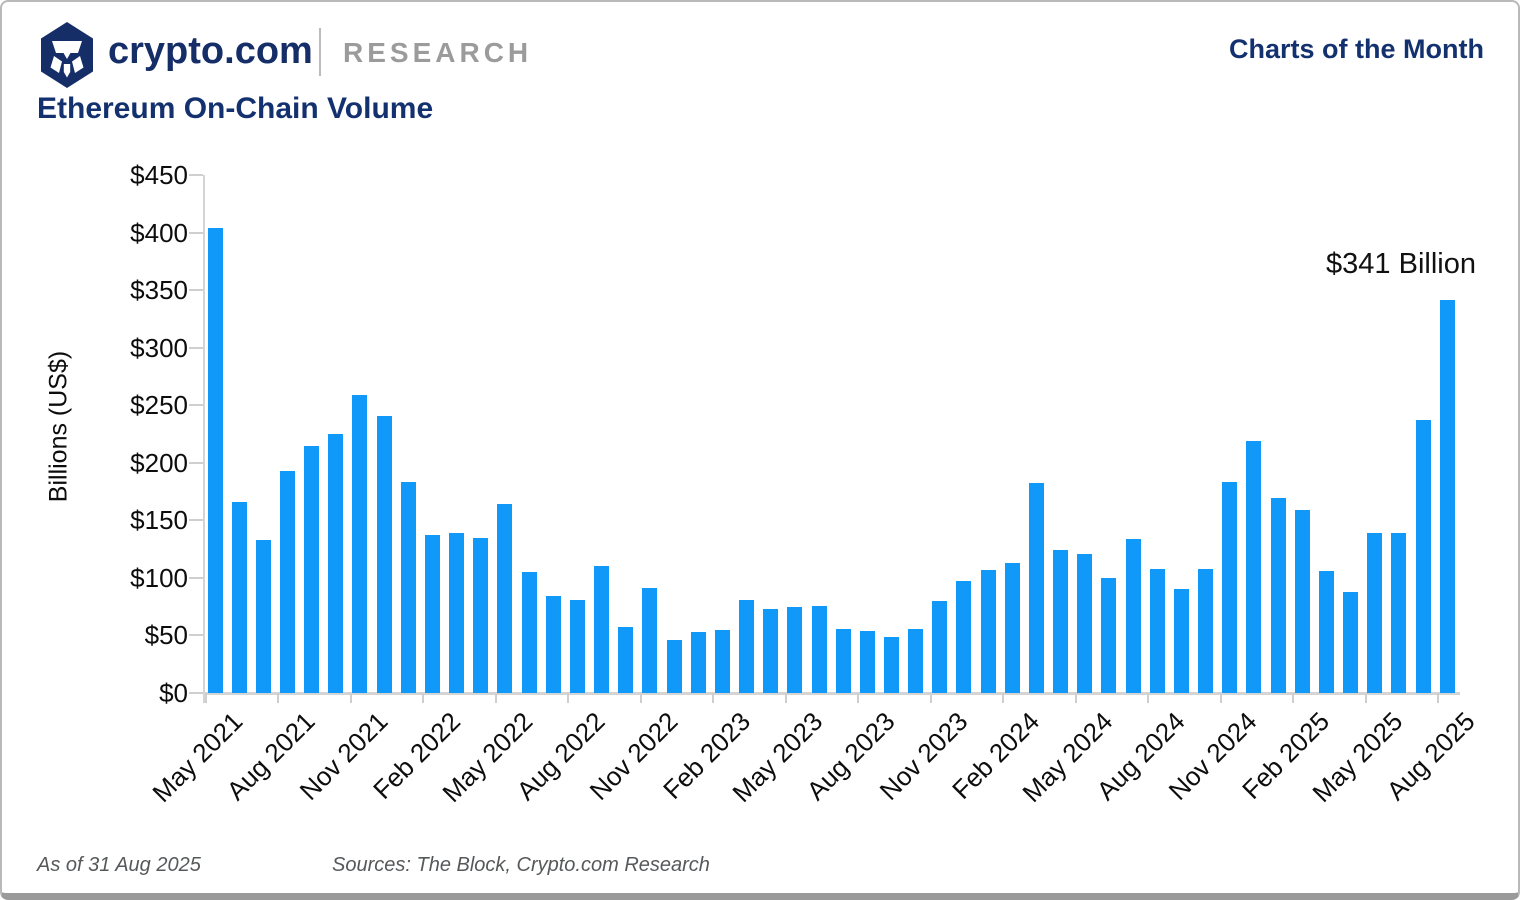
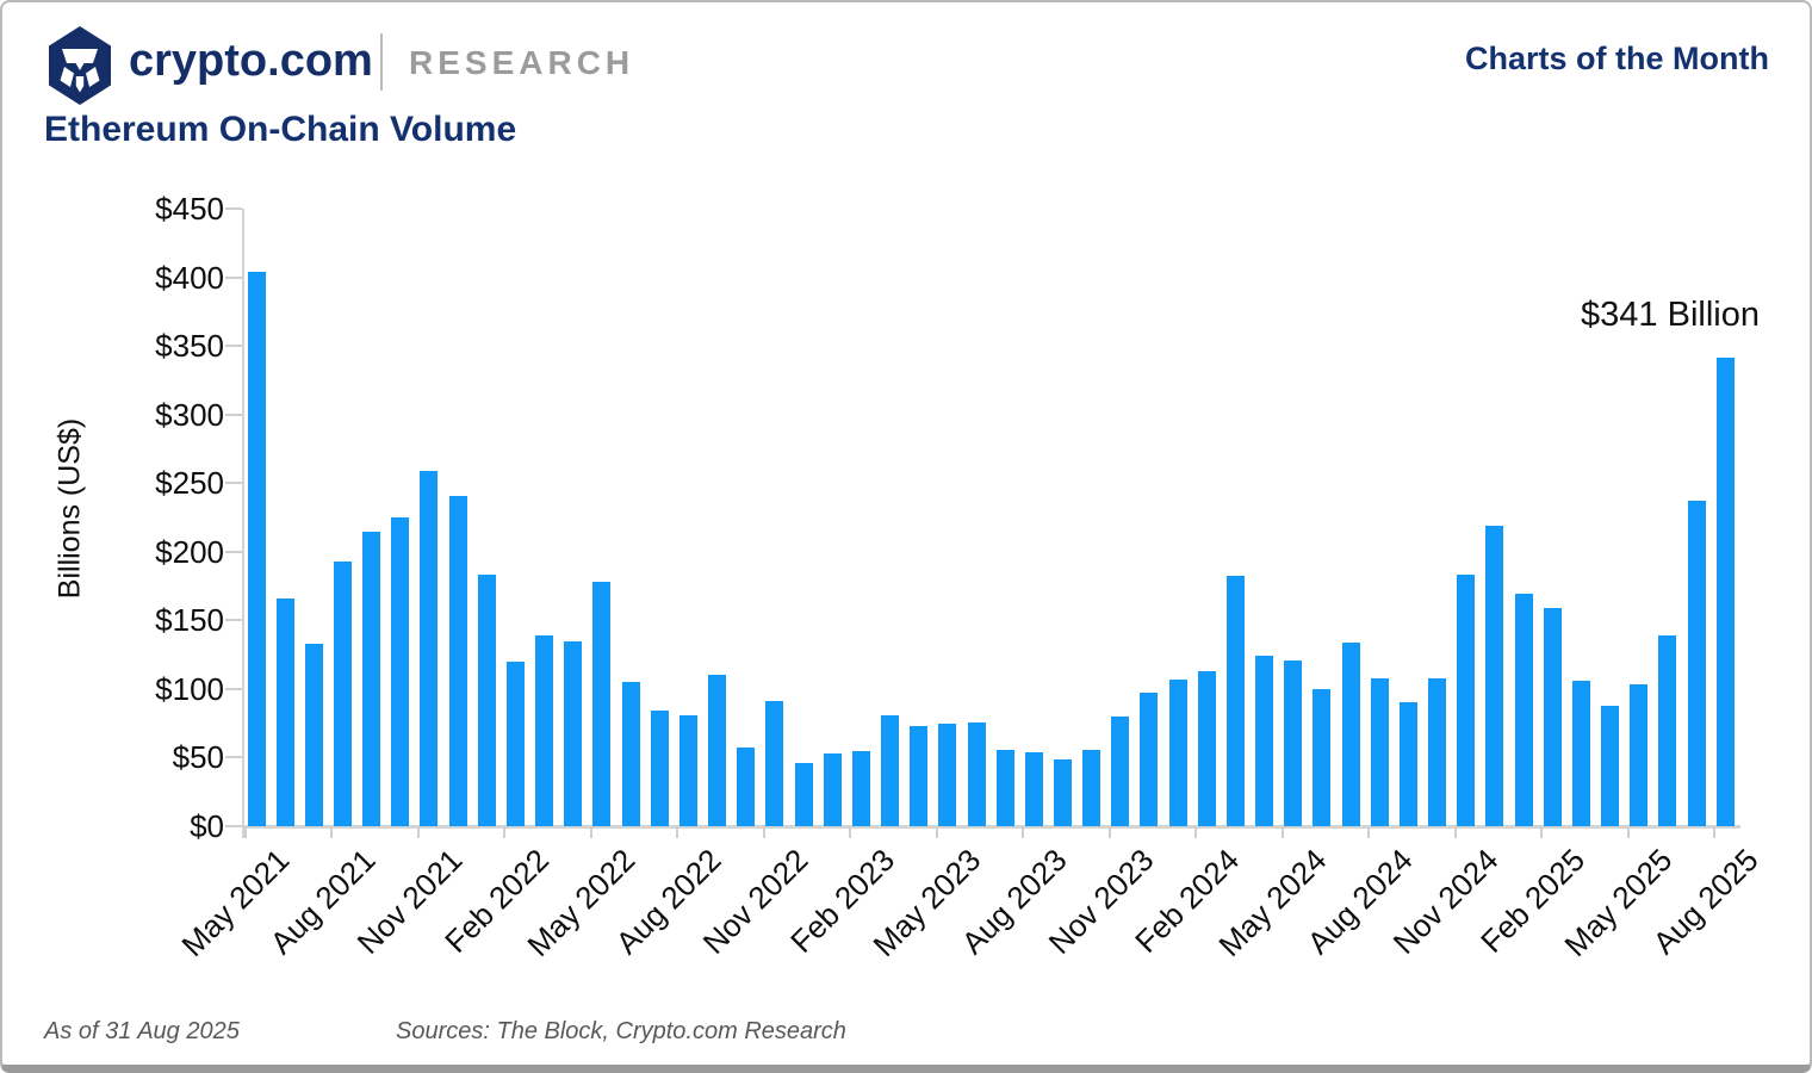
Feb 2022: $137 -> $120
May 2022: $164 -> $178
May 2025: $139 -> $103
